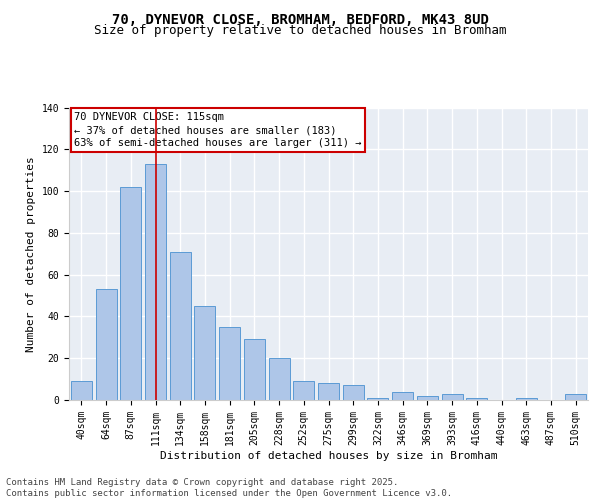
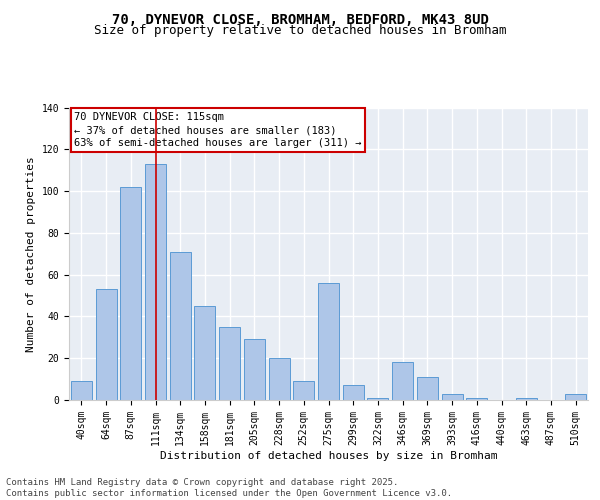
275sqm: 8 -> 56
346sqm: 4 -> 18
369sqm: 2 -> 11
